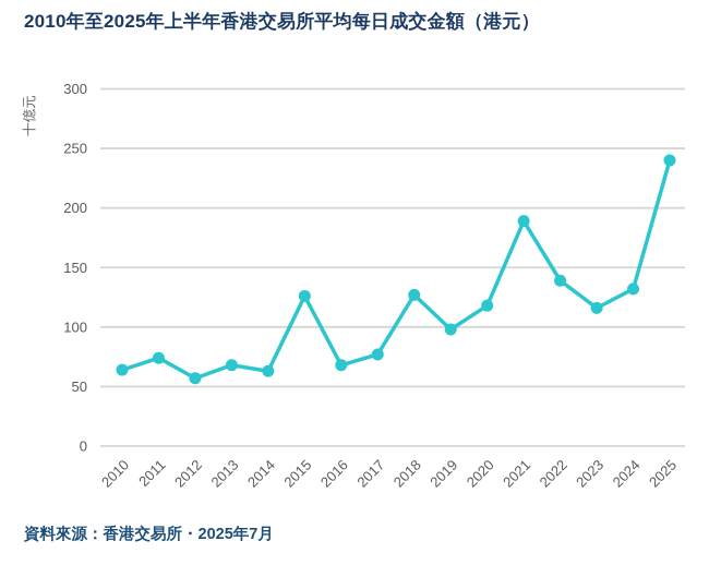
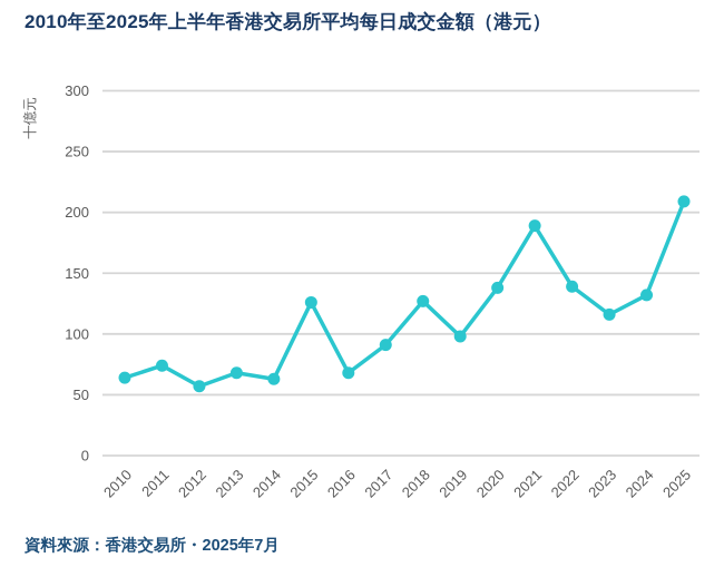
2017: 77 -> 91
2020: 118 -> 138
2025: 240 -> 209
